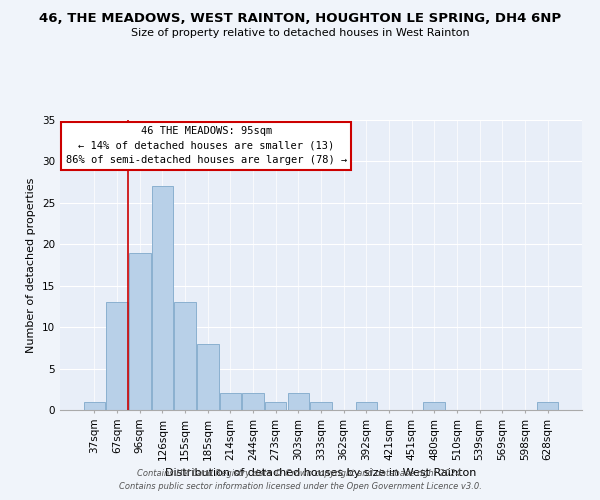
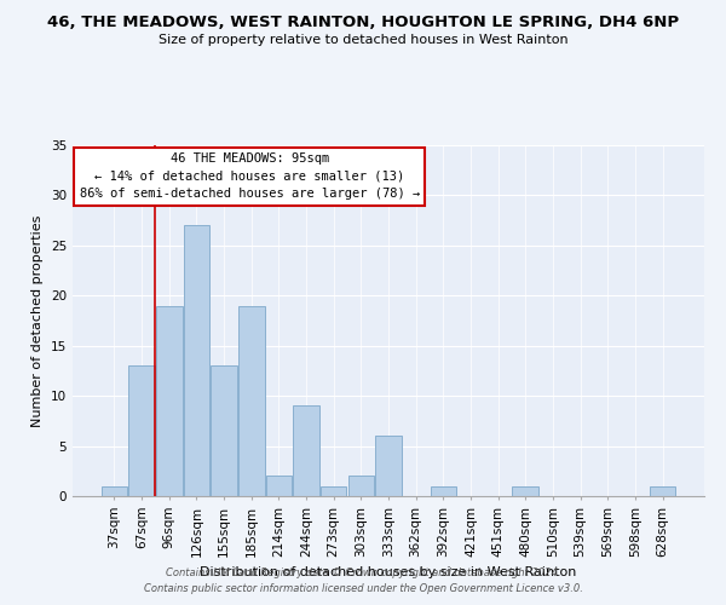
185sqm: 8 -> 19
244sqm: 2 -> 9
333sqm: 1 -> 6
